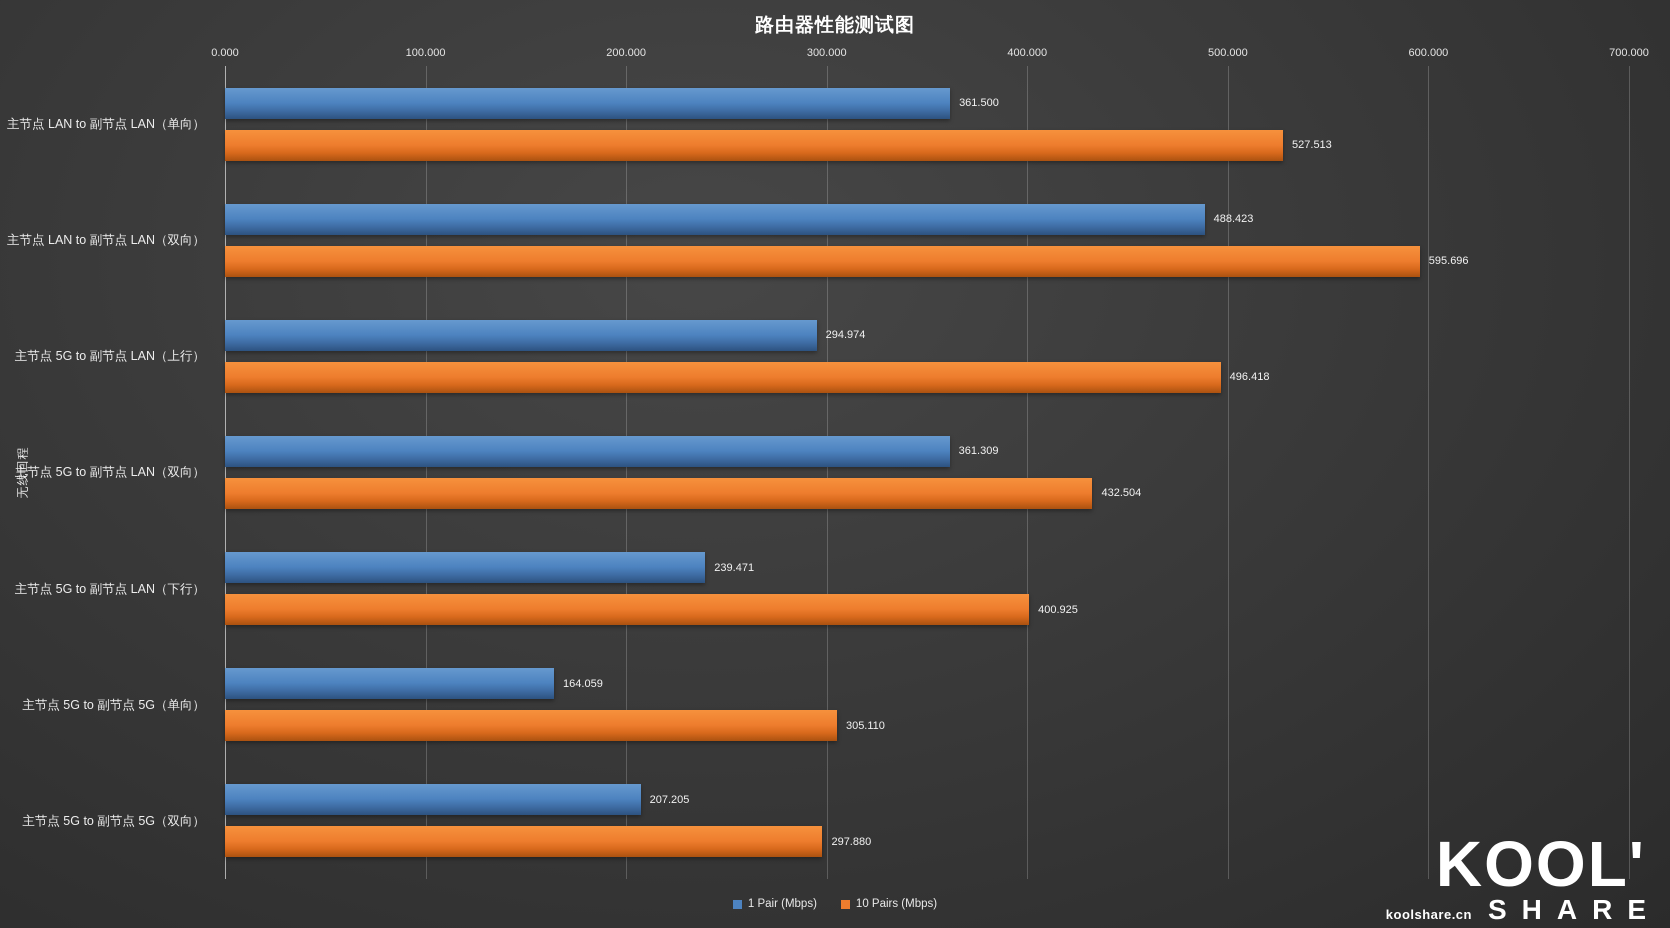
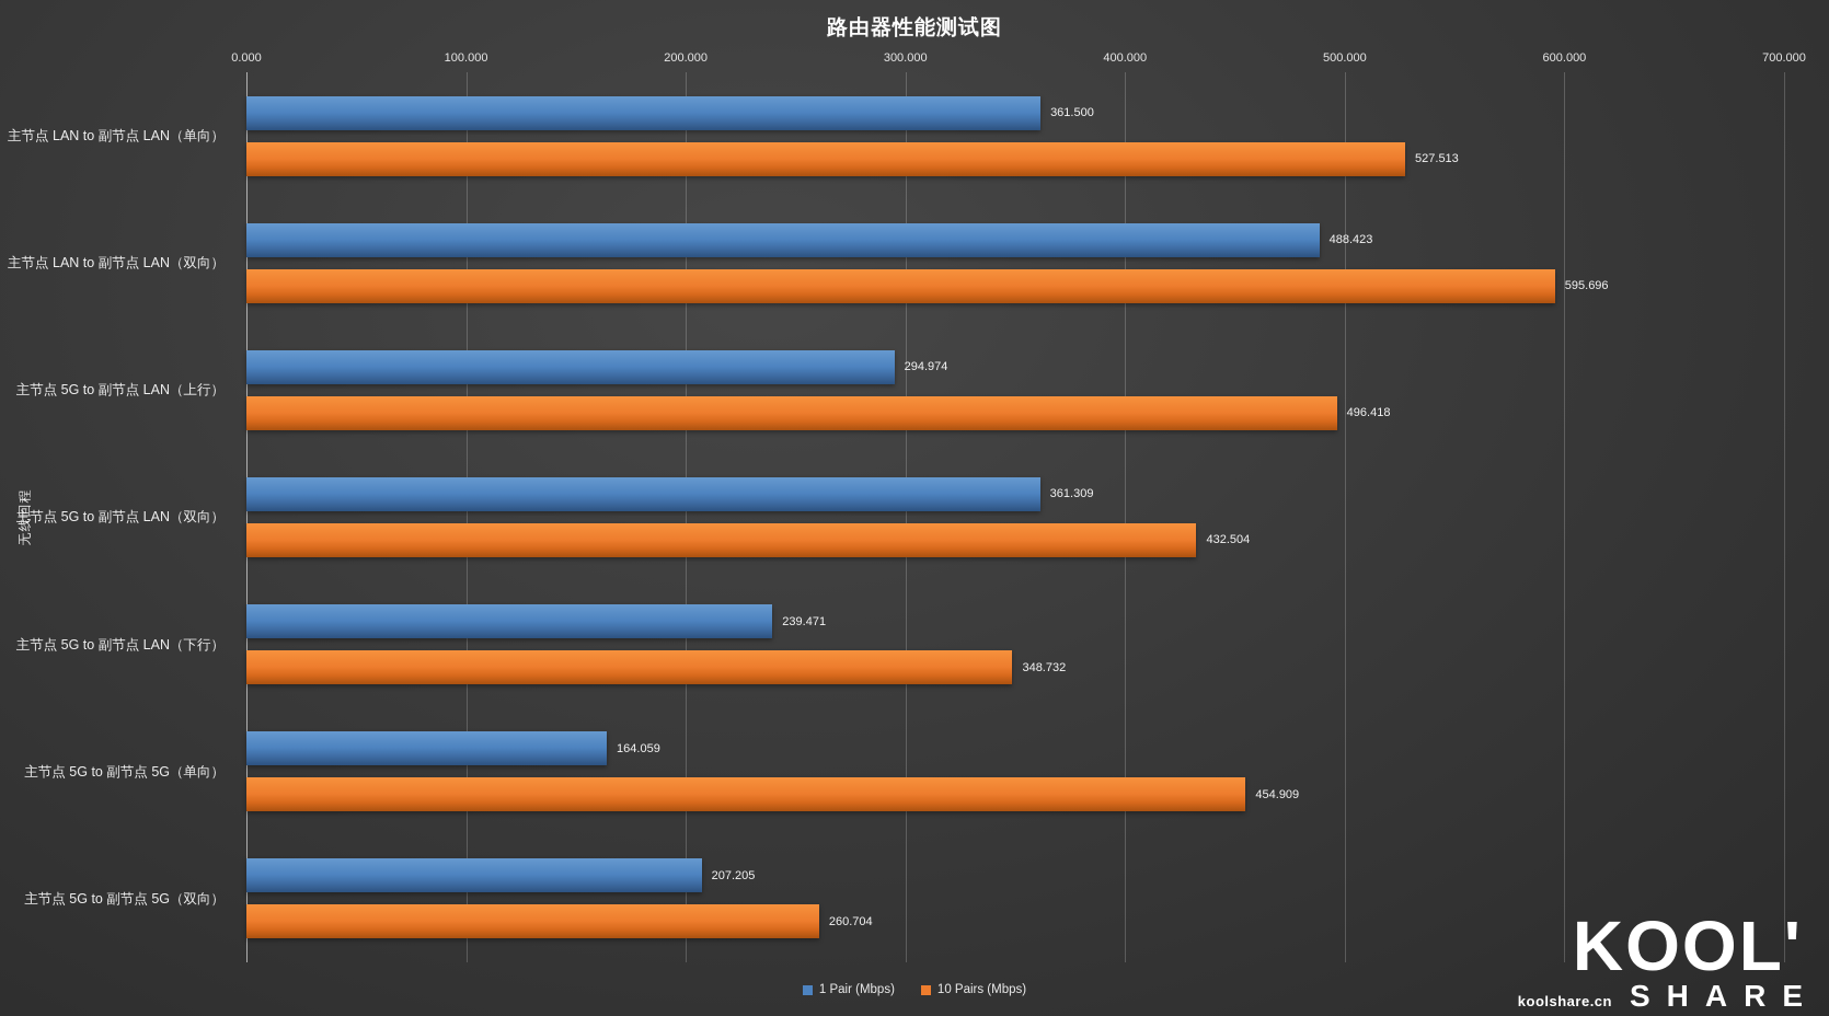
10 Pairs (Mbps)/主节点 5G to 副节点 LAN（下行）: 400.925 -> 348.732
10 Pairs (Mbps)/主节点 5G to 副节点 5G（单向）: 305.110 -> 454.909
10 Pairs (Mbps)/主节点 5G to 副节点 5G（双向）: 297.880 -> 260.704
